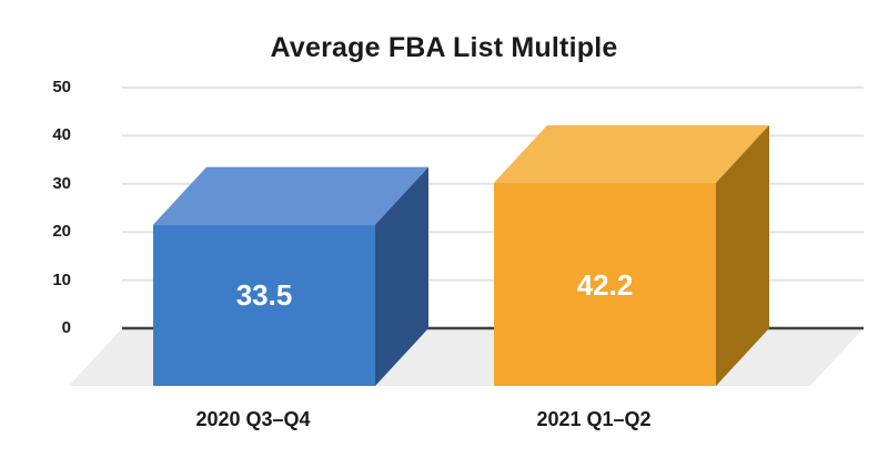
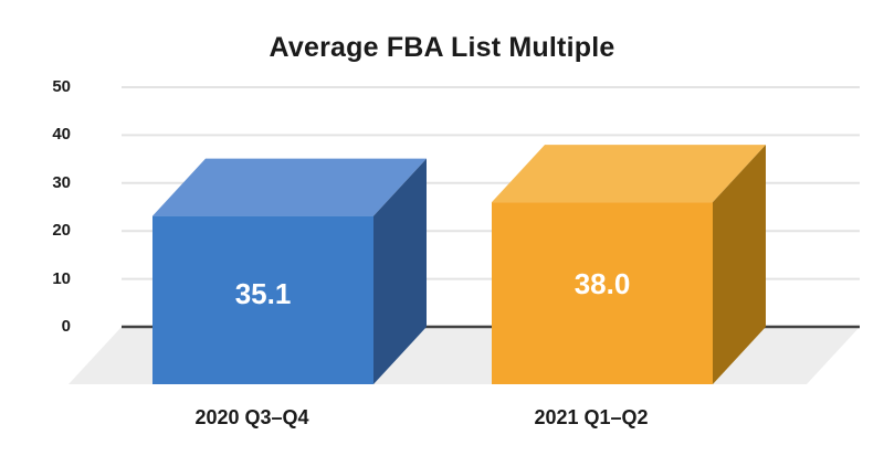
2020 Q3–Q4: 33.5 -> 35.1
2021 Q1–Q2: 42.2 -> 38.0
